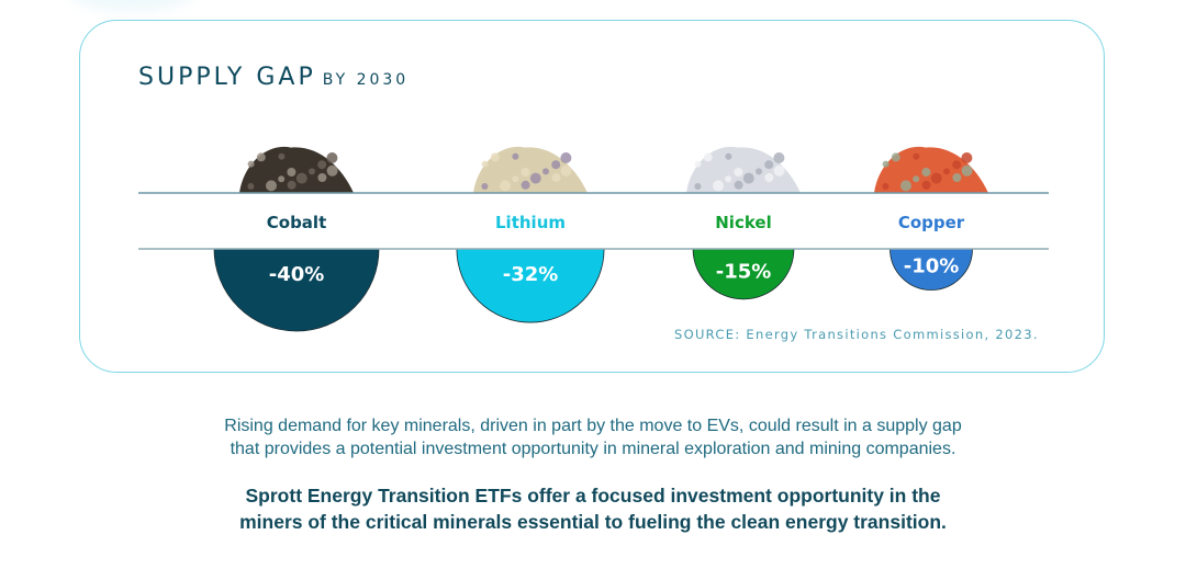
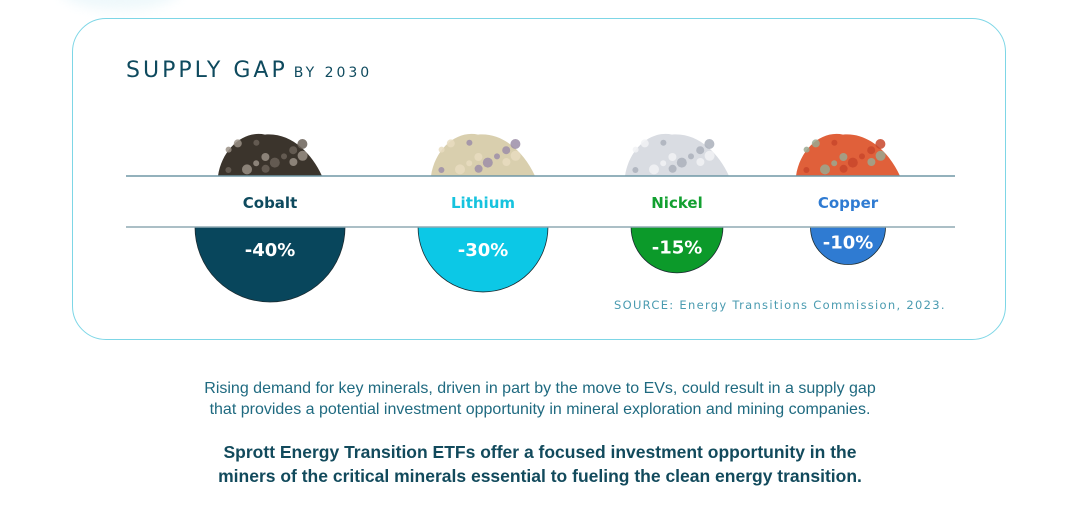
Lithium: -32% -> -30%
